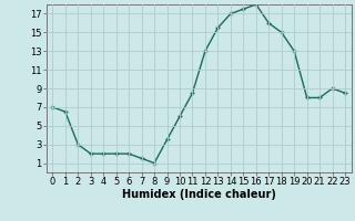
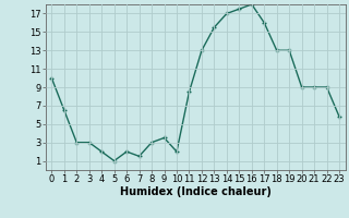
0: 7.0 -> 10.0
3: 2.0 -> 3.0
5: 2.0 -> 1.0
8: 1.0 -> 3.0
10: 6.0 -> 2.0
18: 15.0 -> 13.0
20: 8.0 -> 9.0
21: 8.0 -> 9.0
23: 8.5 -> 5.8
